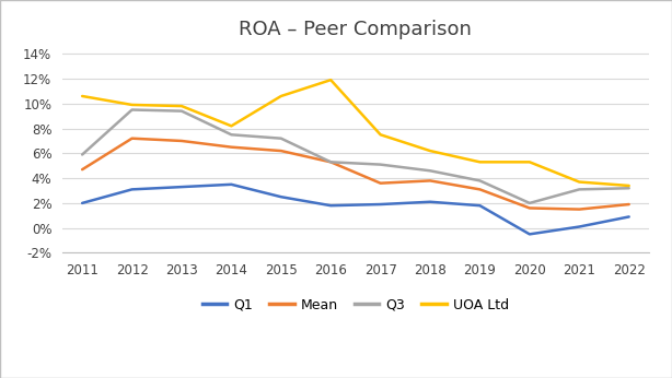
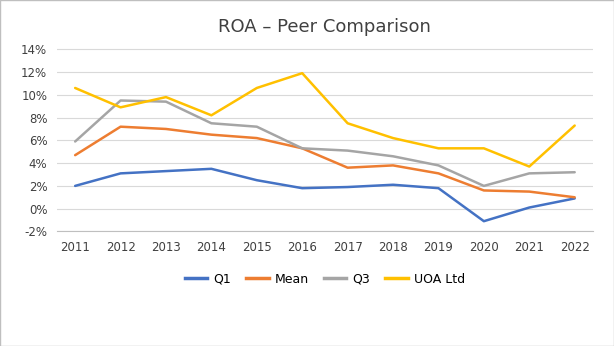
UOA Ltd/2012: 9.9% -> 8.9%
Q1/2020: -0.5% -> -1.1%
Mean/2022: 1.9% -> 1.0%
UOA Ltd/2022: 3.4% -> 7.3%
